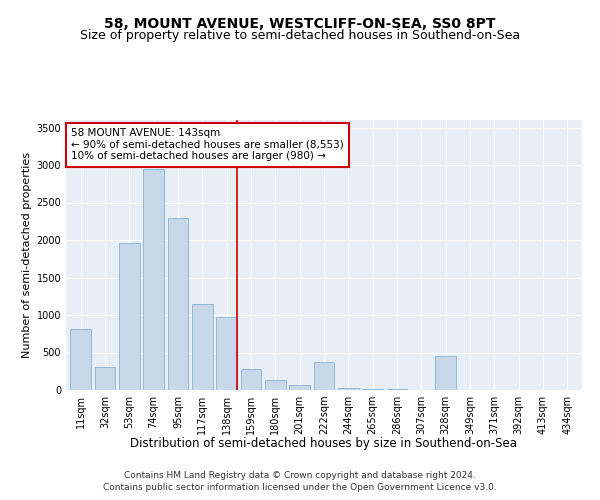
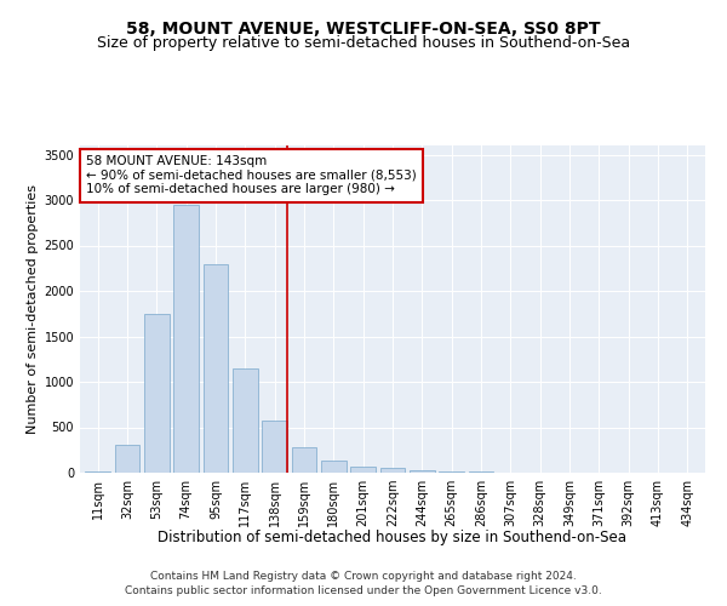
11sqm: 820 -> 20
53sqm: 1960 -> 1750
138sqm: 980 -> 580
222sqm: 380 -> 60
328sqm: 460 -> 0
